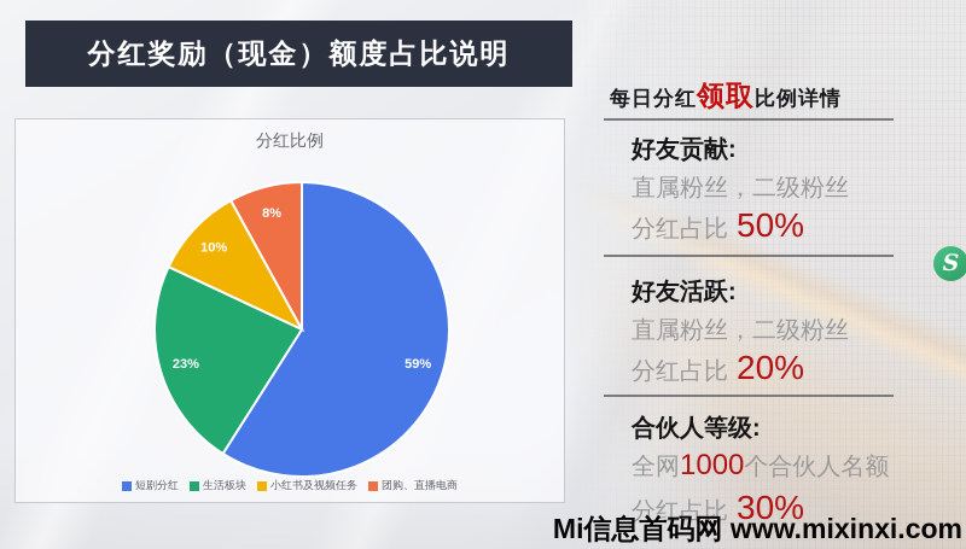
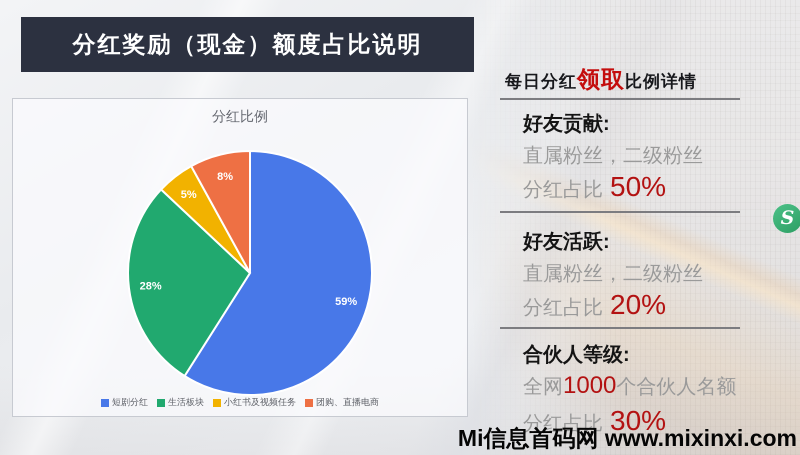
生活板块: 23% -> 28%
小红书及视频任务: 10% -> 5%
